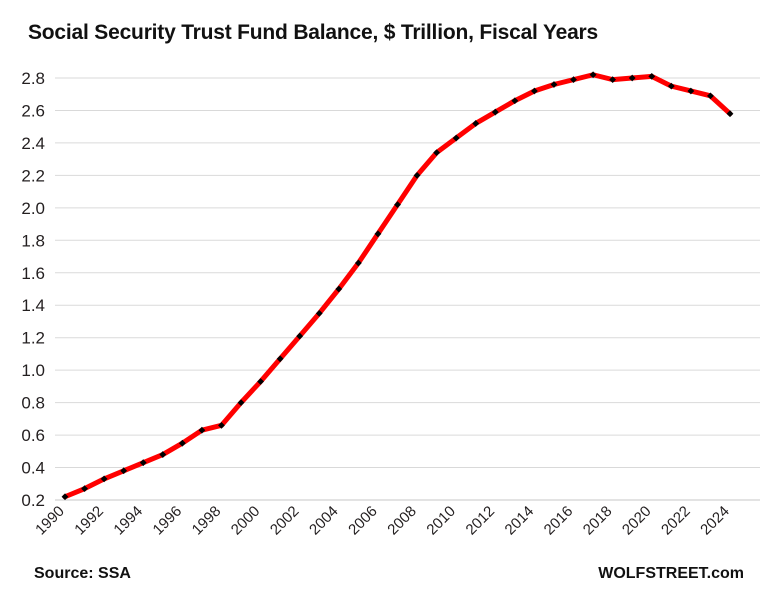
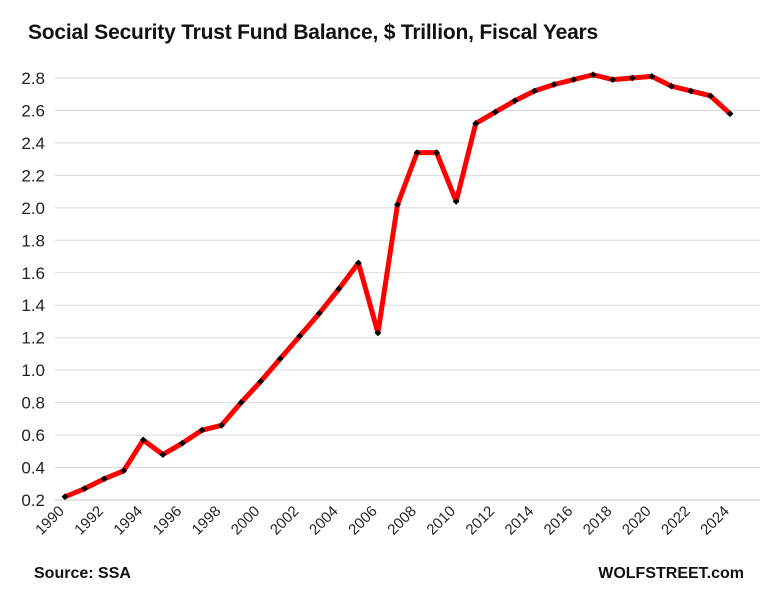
1994: 0.43 -> 0.57
2006: 1.84 -> 1.23
2008: 2.20 -> 2.34
2010: 2.43 -> 2.04
